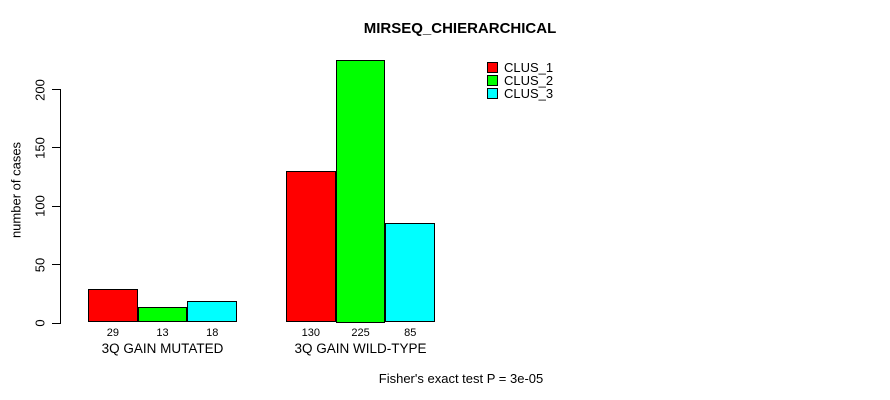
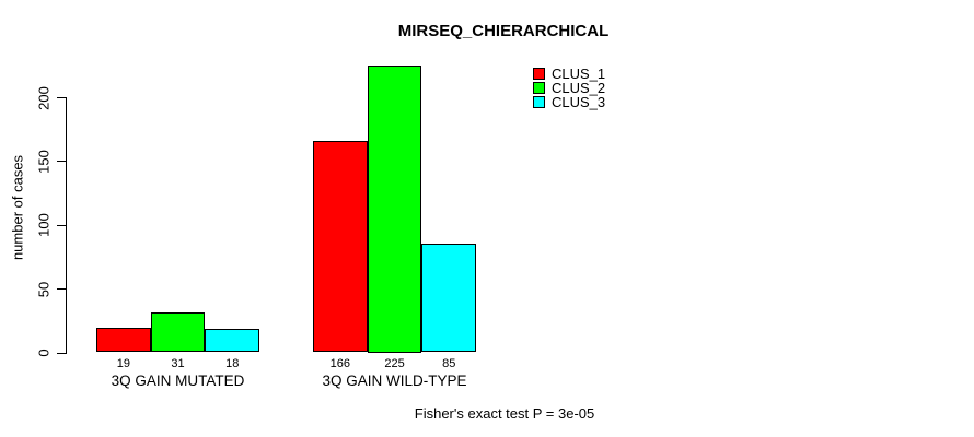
CLUS_1/3Q GAIN MUTATED: 29 -> 19
CLUS_2/3Q GAIN MUTATED: 13 -> 31
CLUS_1/3Q GAIN WILD-TYPE: 130 -> 166
